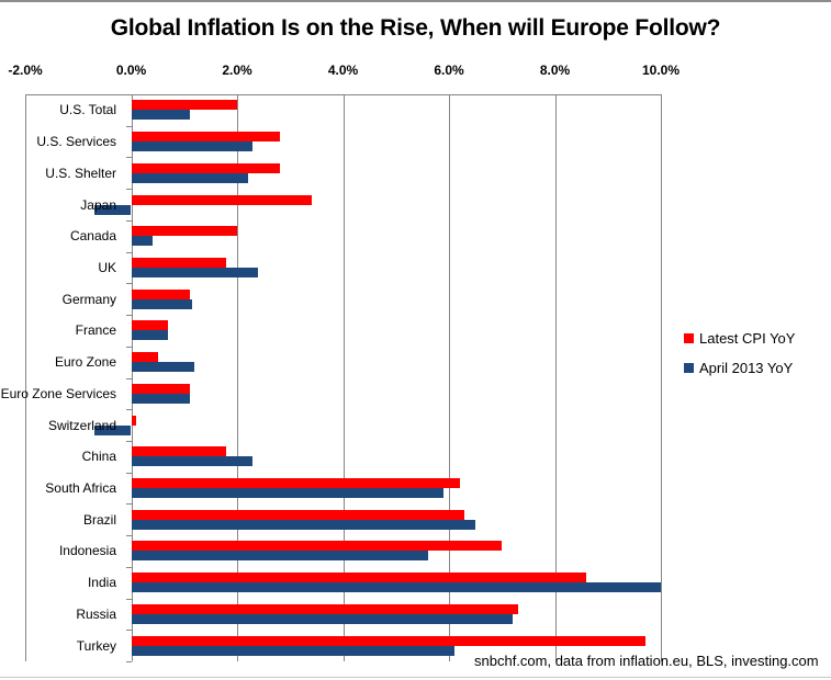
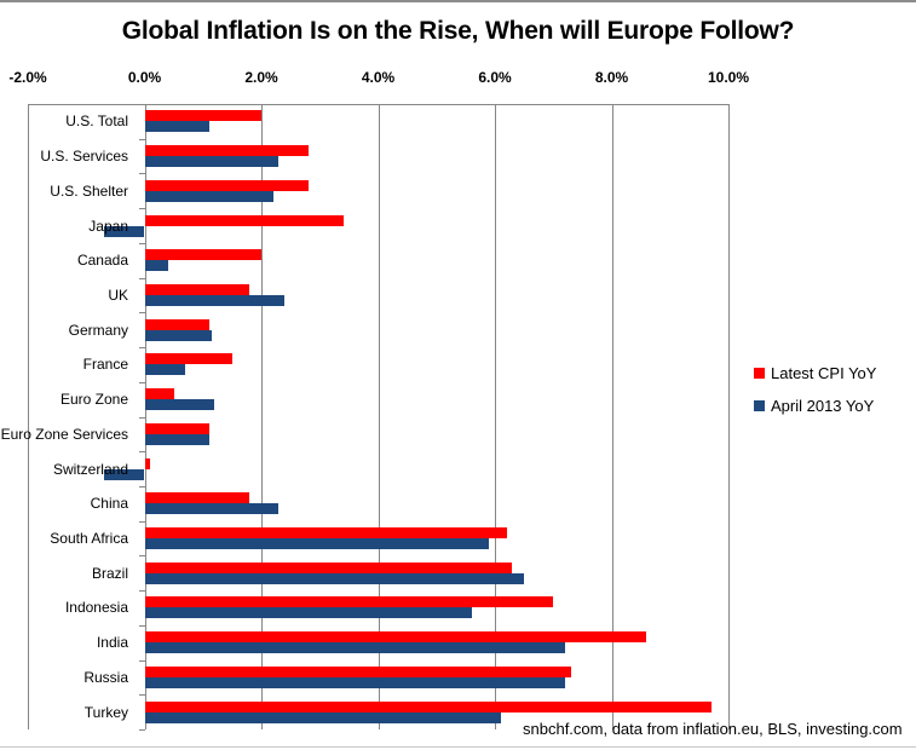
Latest CPI YoY/France: 0.7% -> 1.5%
April 2013 YoY/India: 10.0% -> 7.2%
